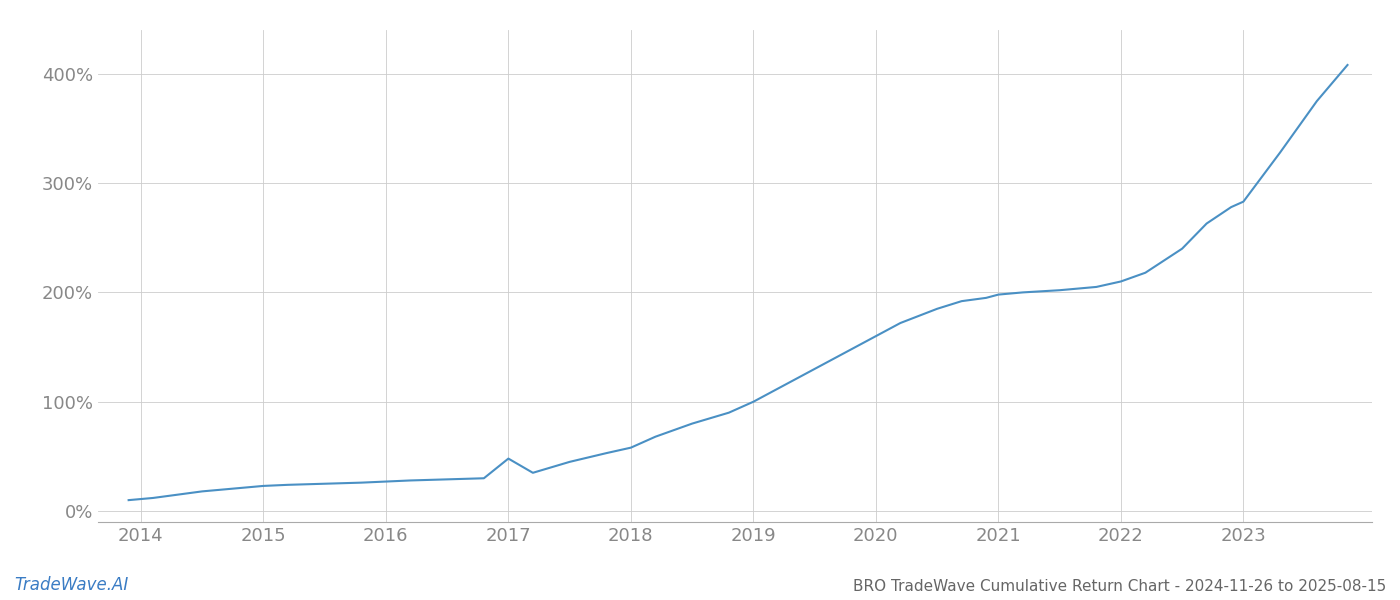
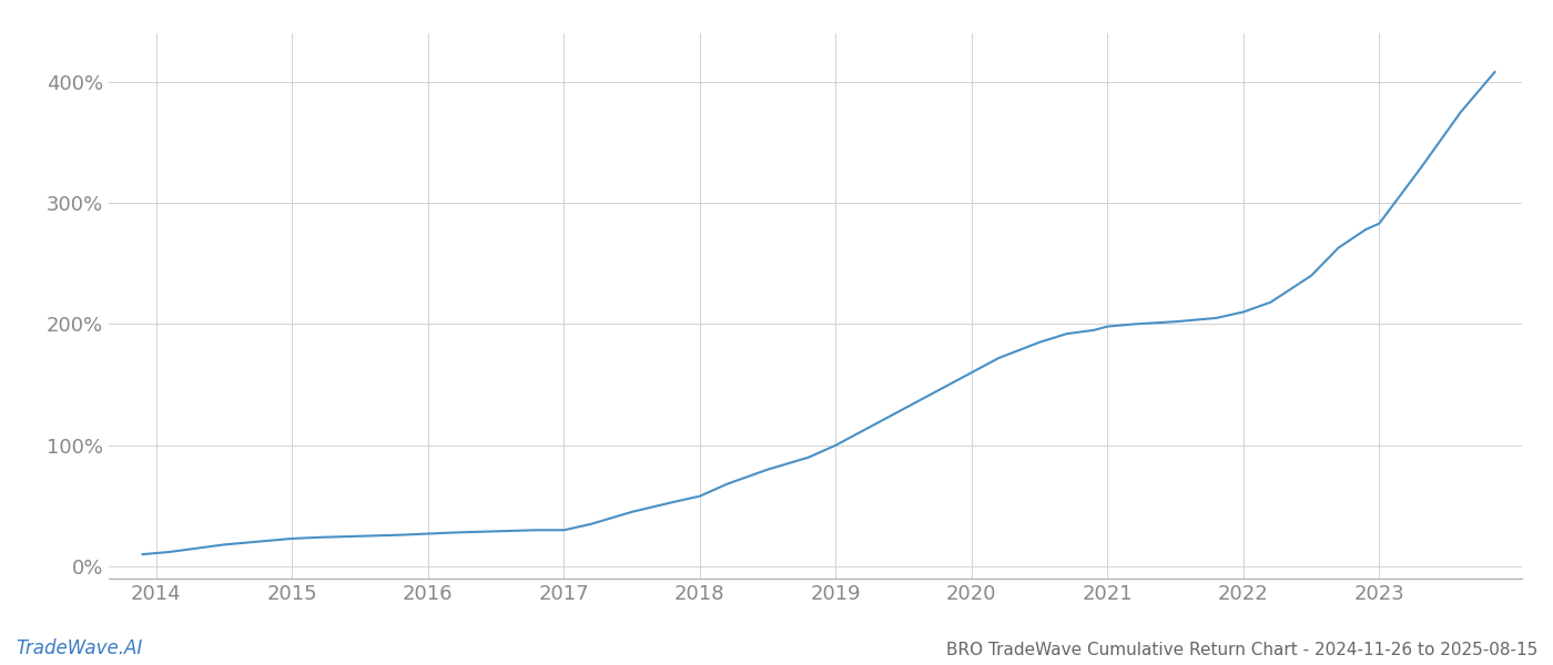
2017: 48% -> 30%
